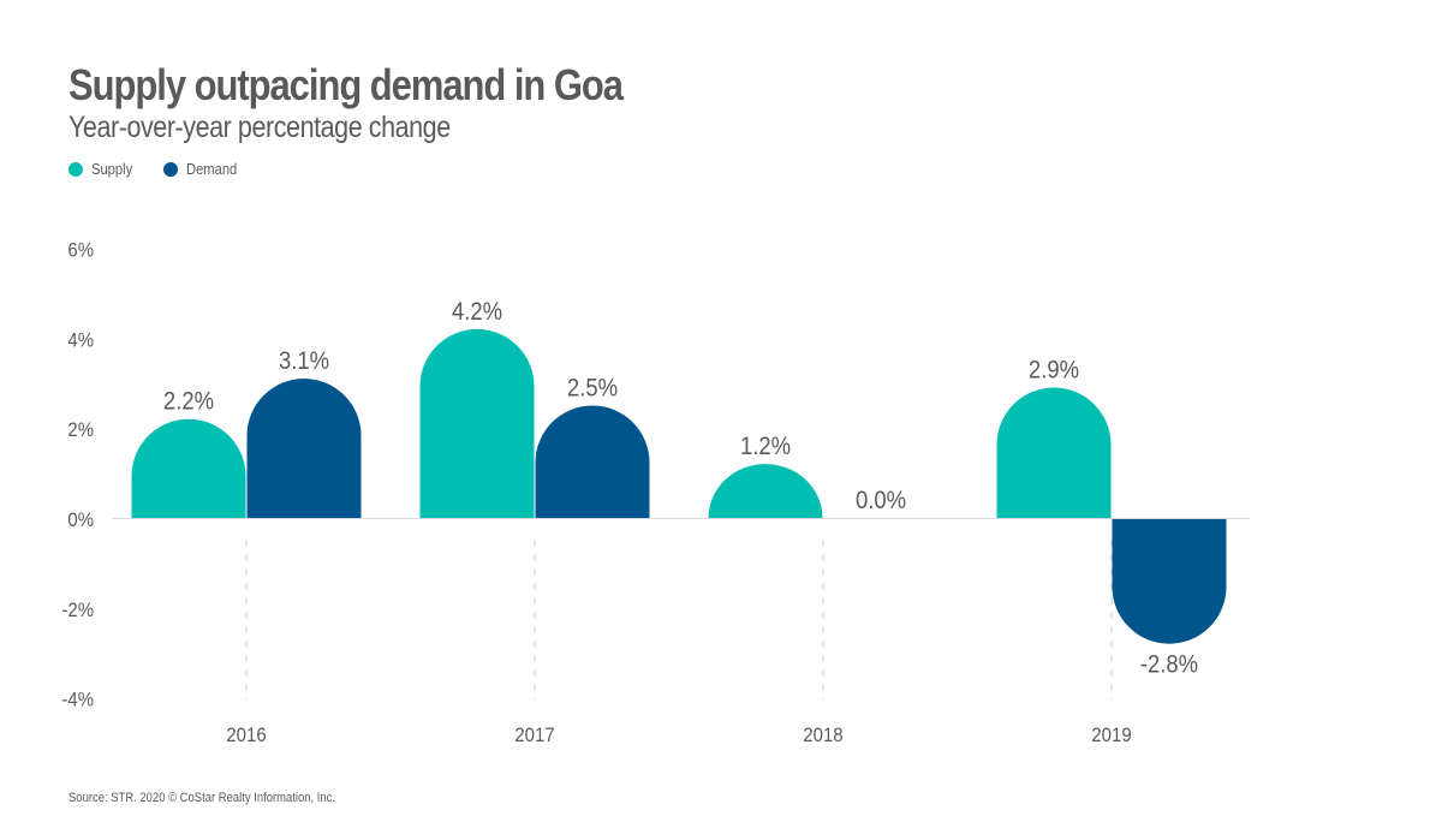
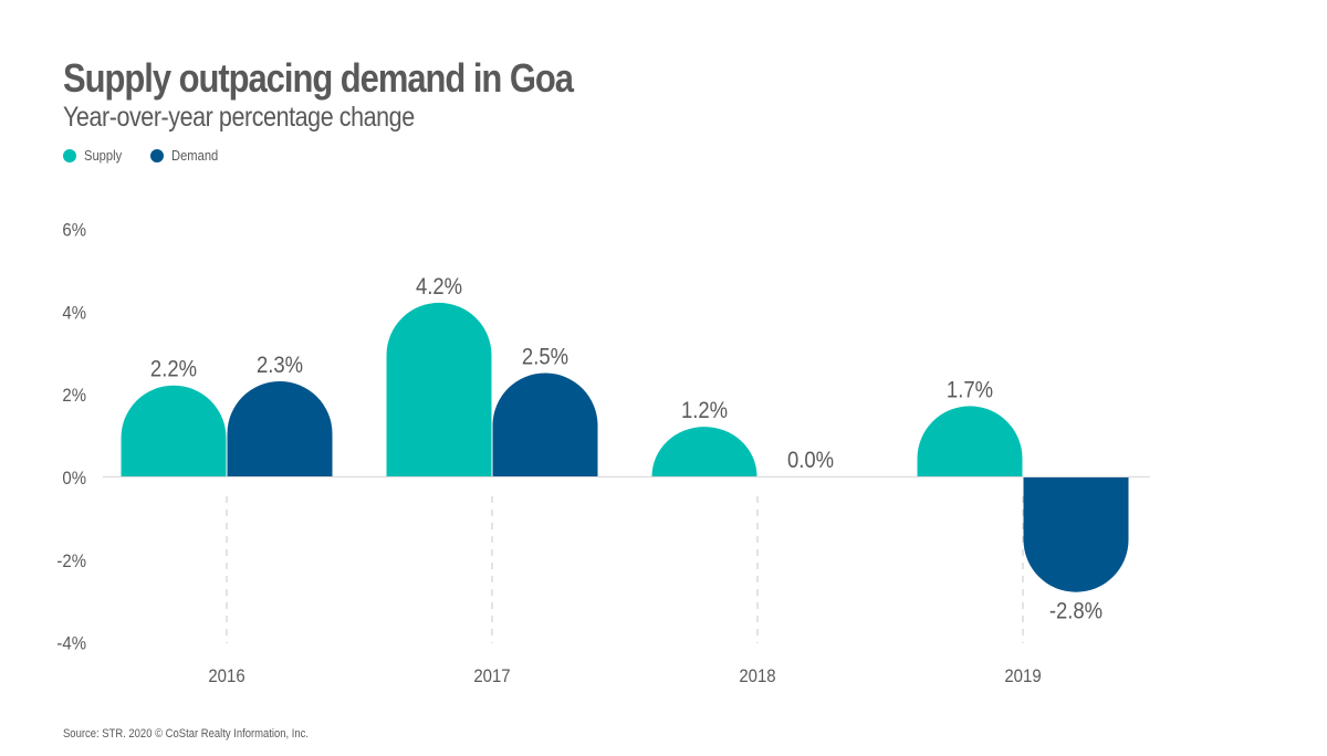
Demand/2016: 3.1% -> 2.3%
Supply/2019: 2.9% -> 1.7%
